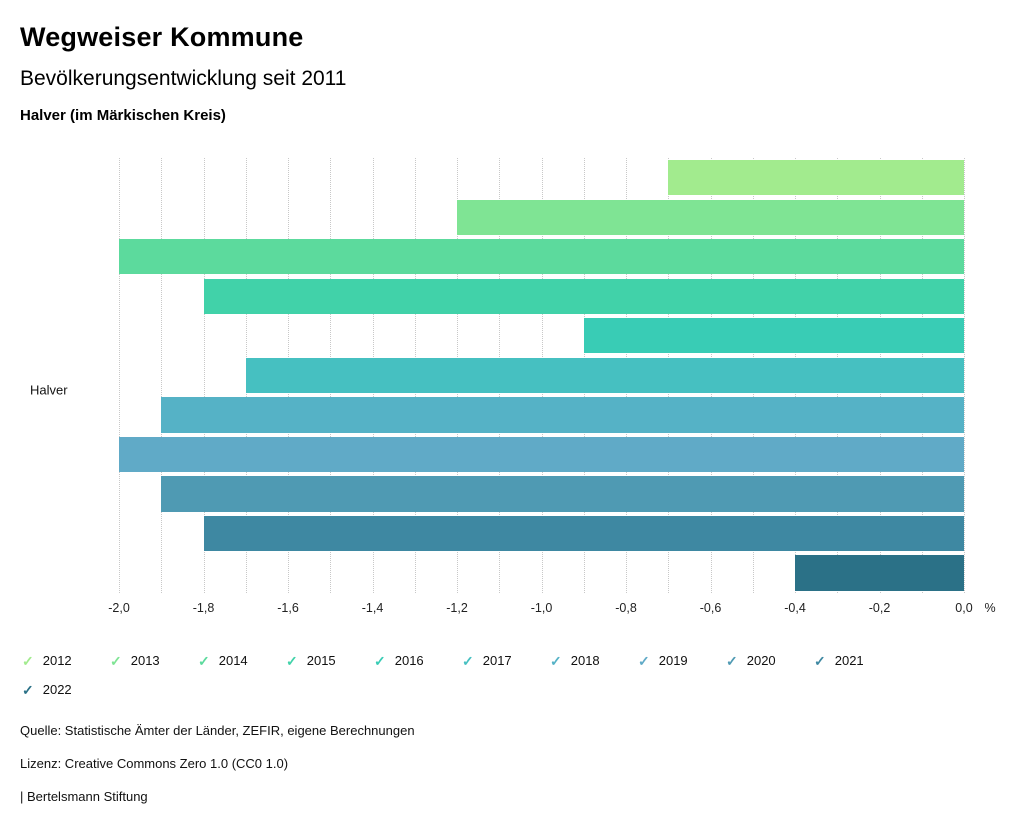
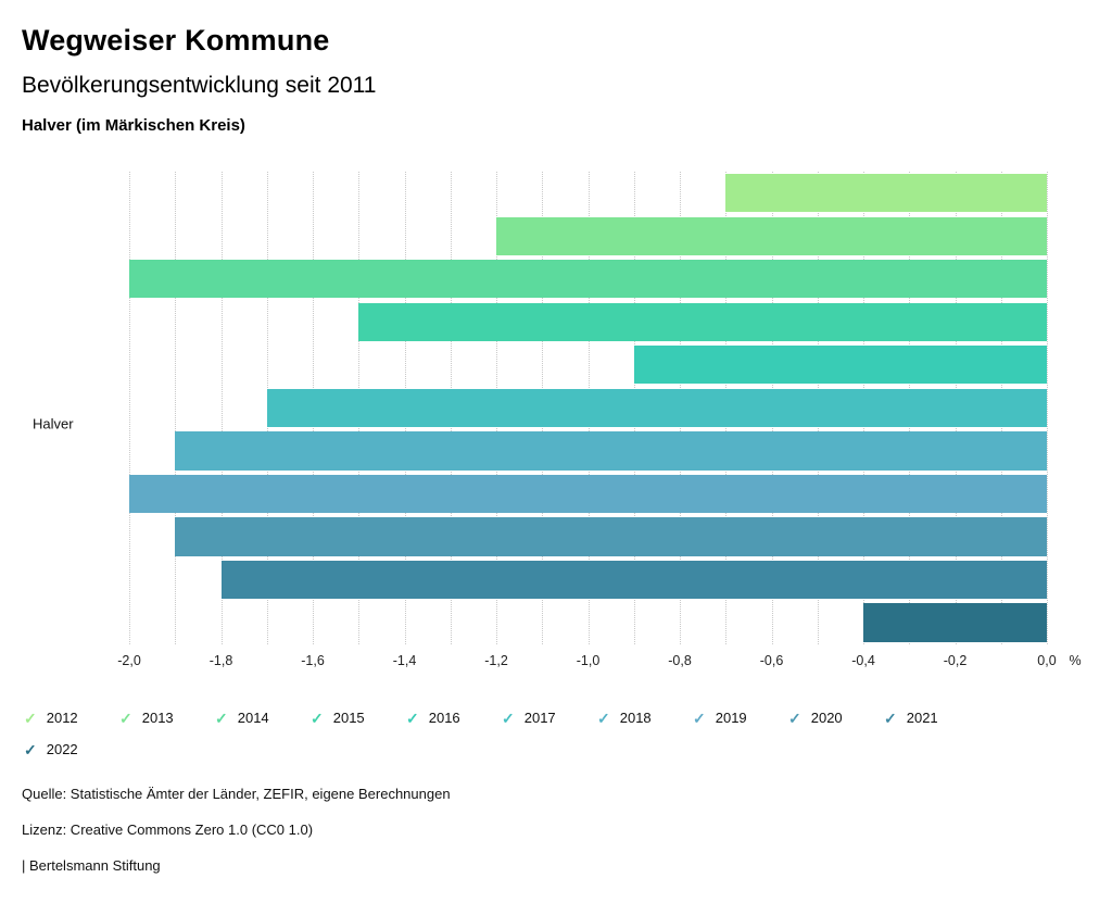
2015: -1,8 -> -1,5
